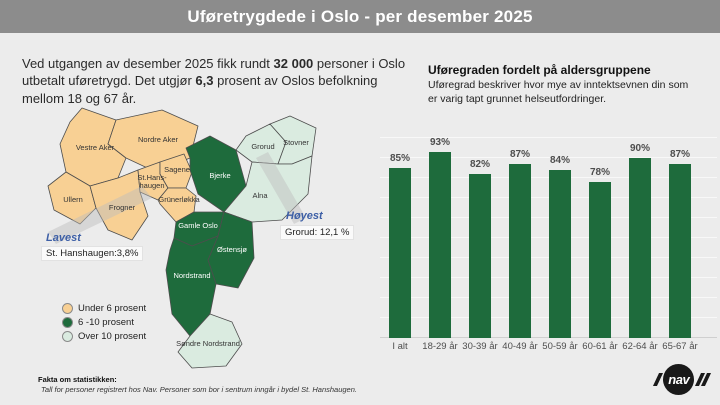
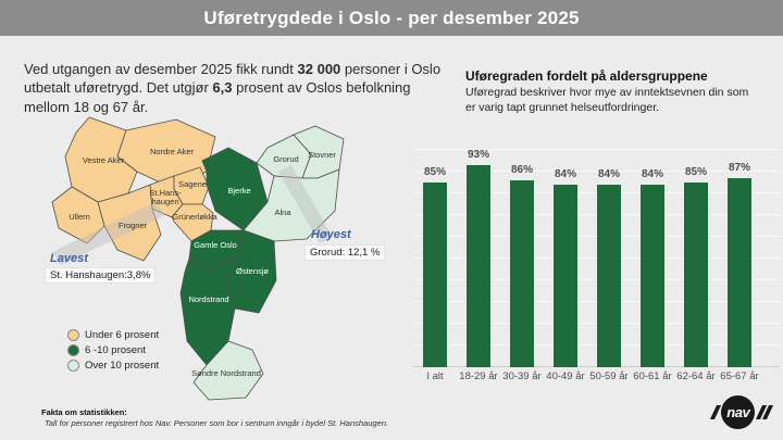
30-39 år: 82% -> 86%
40-49 år: 87% -> 84%
60-61 år: 78% -> 84%
62-64 år: 90% -> 85%
